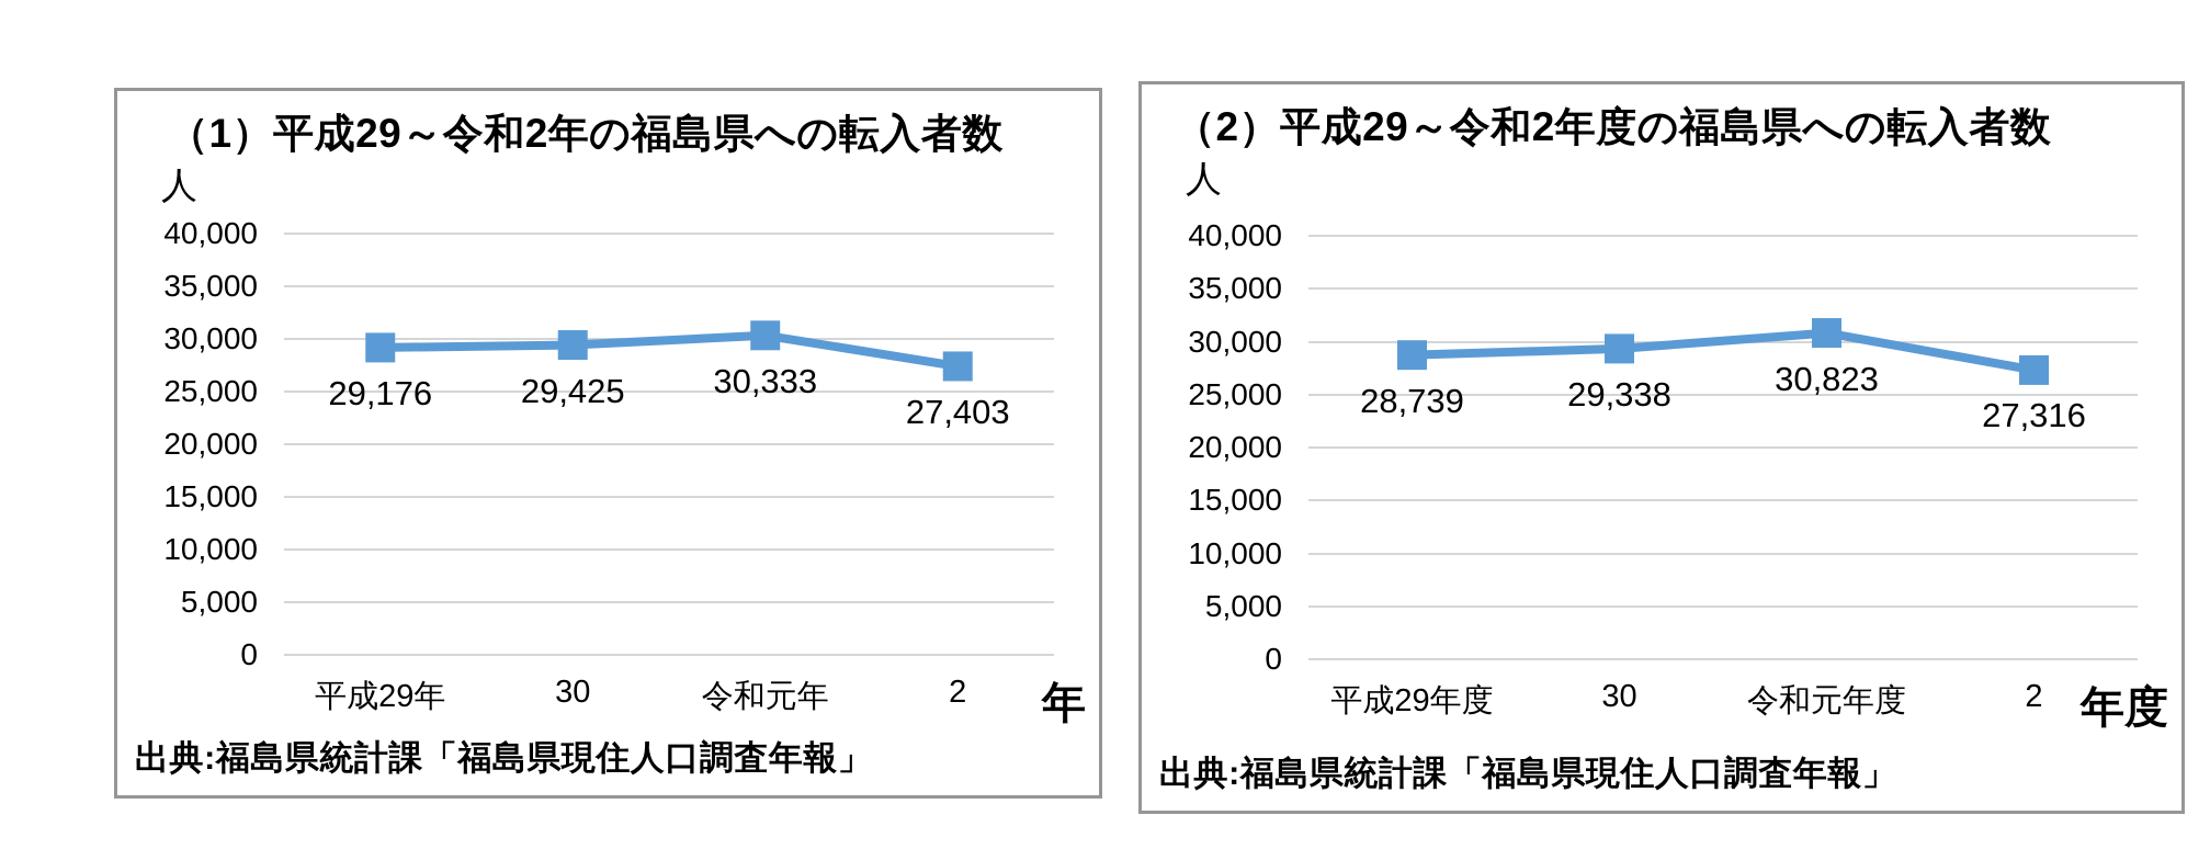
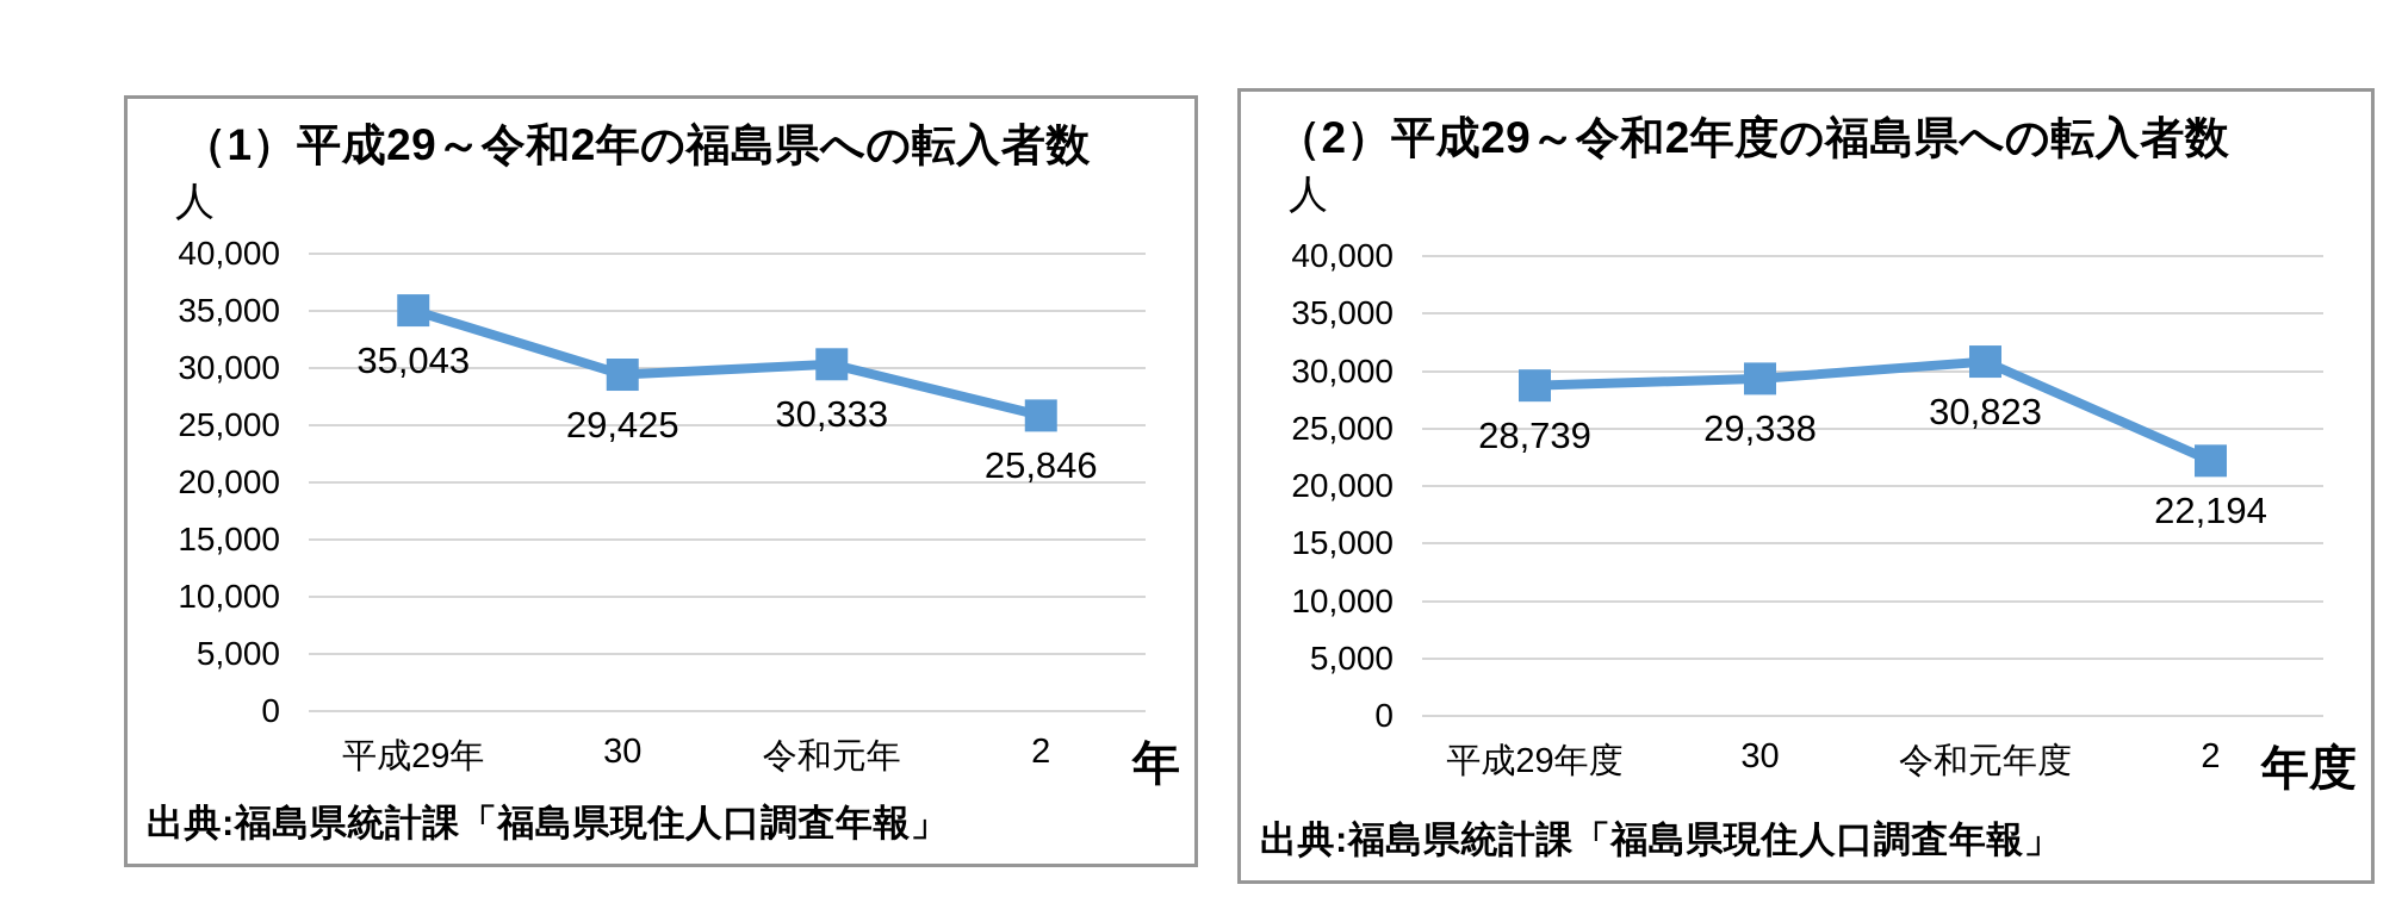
（1）平成29～令和2年の福島県への転入者数/平成29年: 29,176 -> 35,043
（1）平成29～令和2年の福島県への転入者数/2: 27,403 -> 25,846
（2）平成29～令和2年度の福島県への転入者数/2: 27,316 -> 22,194
